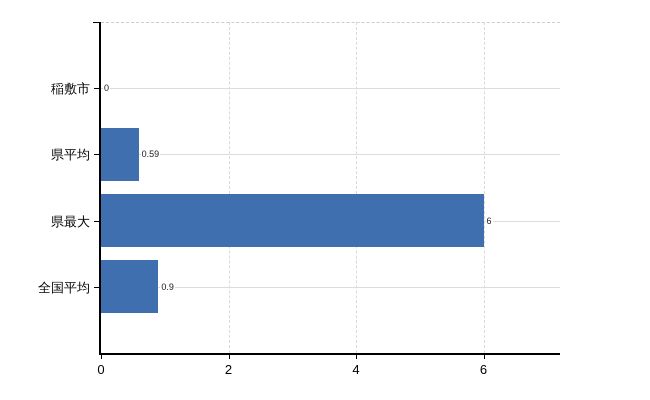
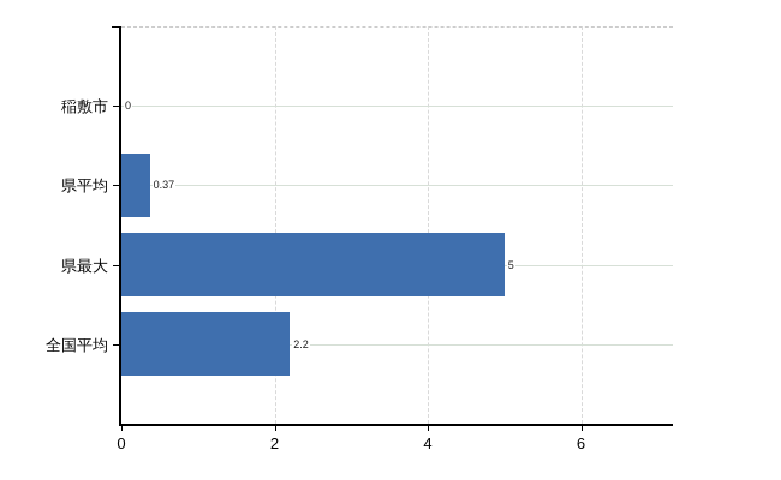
県平均: 0.59 -> 0.37
県最大: 6 -> 5
全国平均: 0.9 -> 2.2
